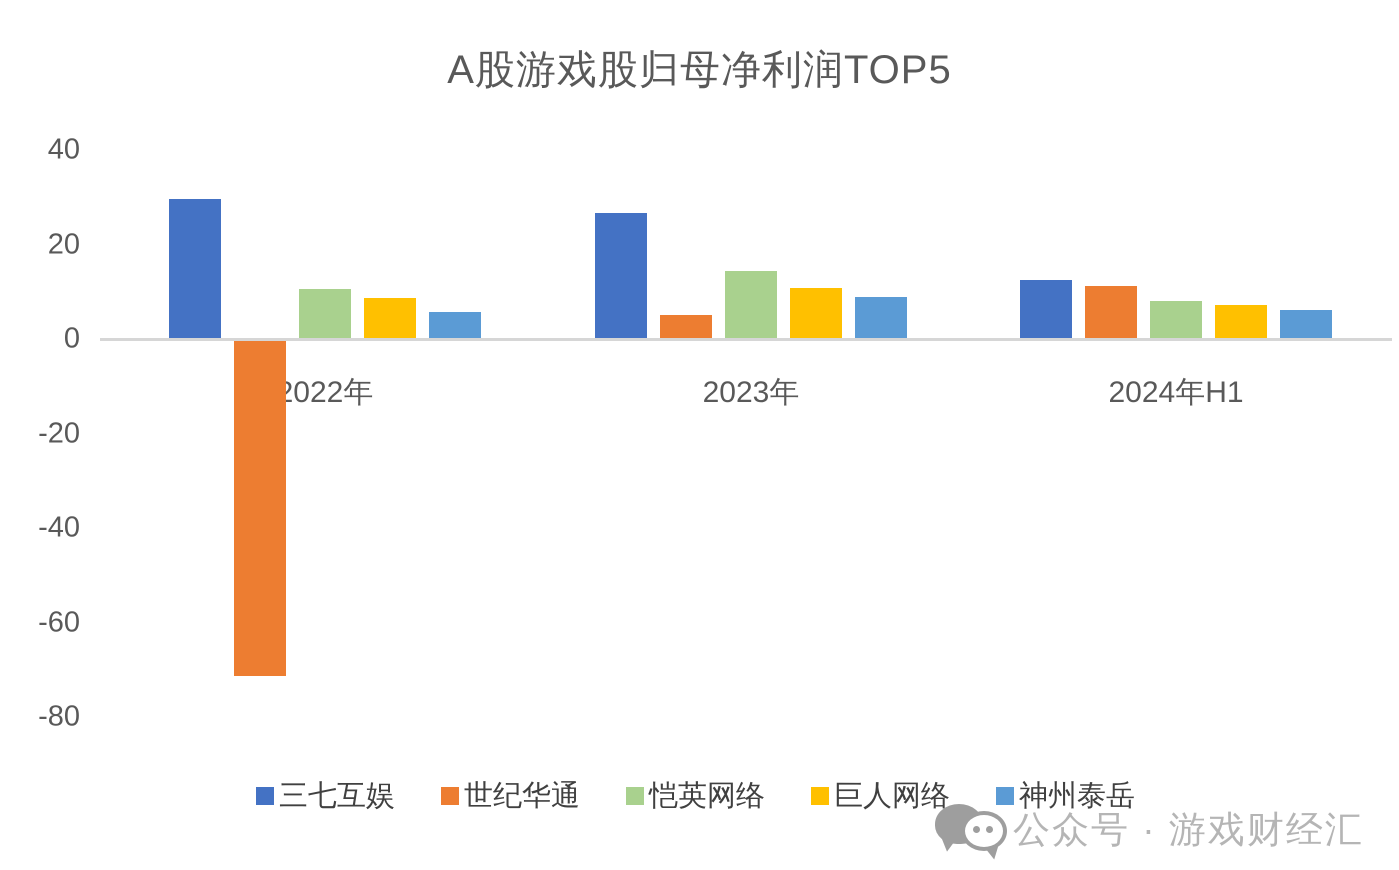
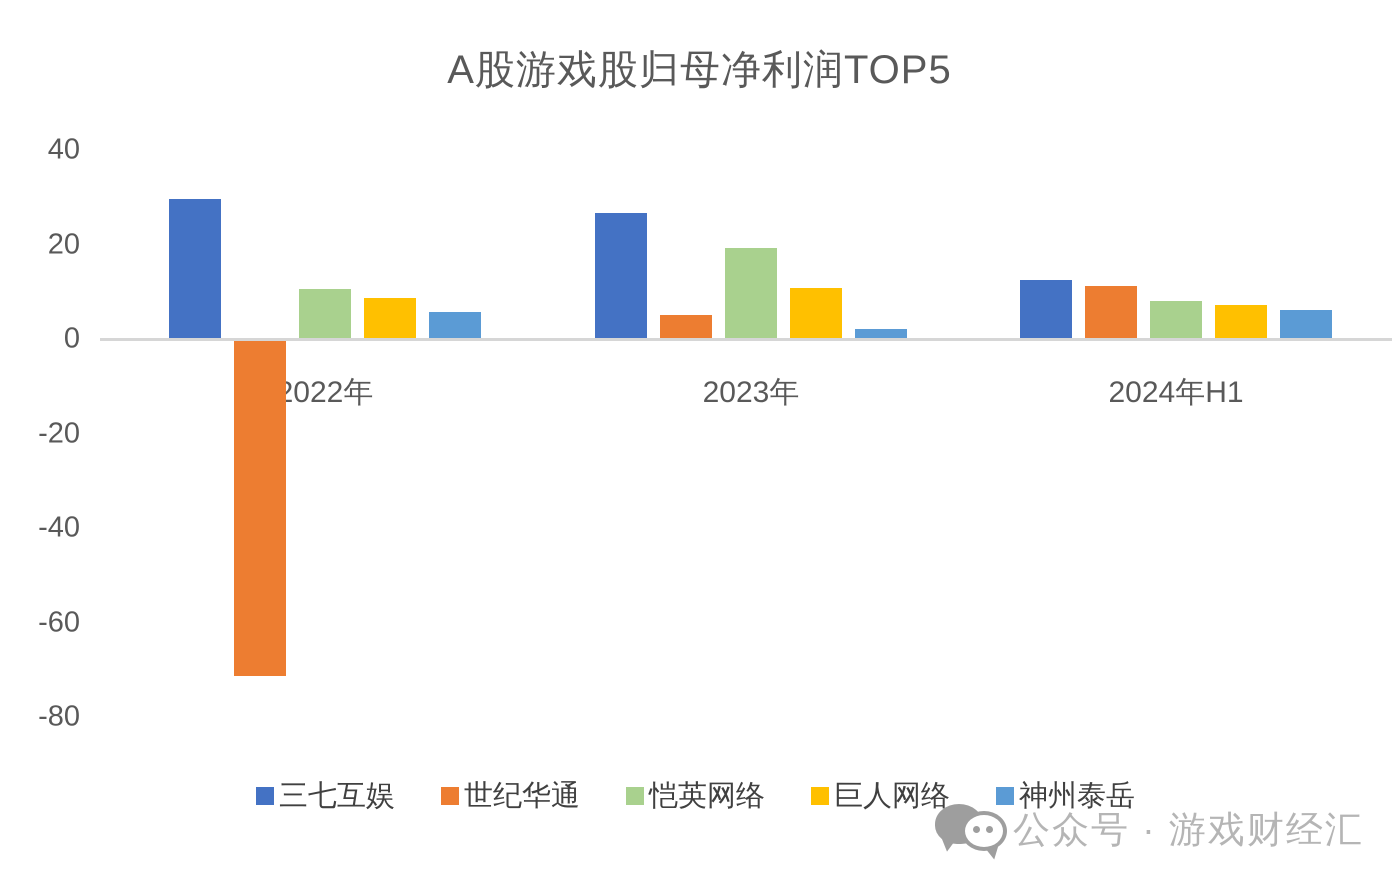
恺英网络/2023年: 14 -> 19
神州泰岳/2023年: 9 -> 2
